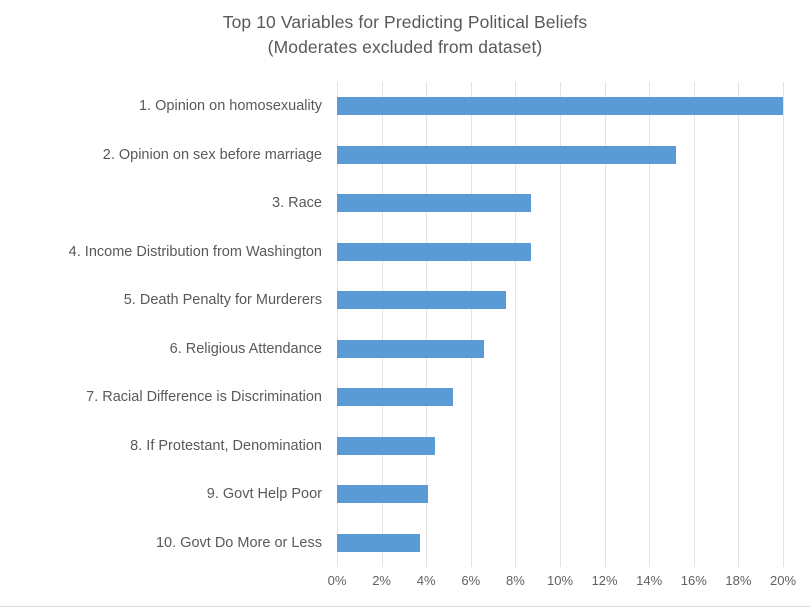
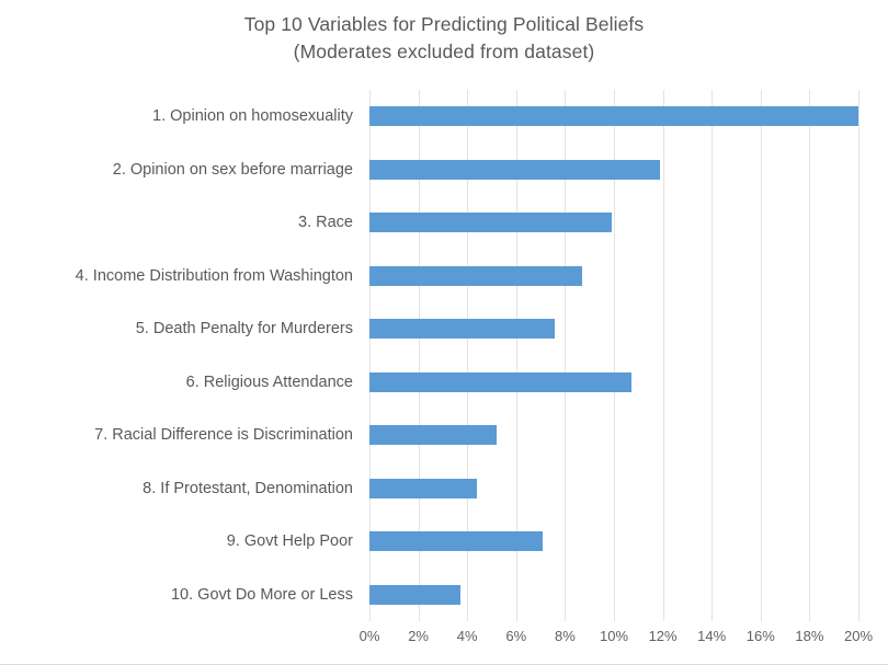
2. Opinion on sex before marriage: 15.2% -> 11.9%
3. Race: 8.7% -> 9.9%
6. Religious Attendance: 6.6% -> 10.7%
9. Govt Help Poor: 4.1% -> 7.1%
